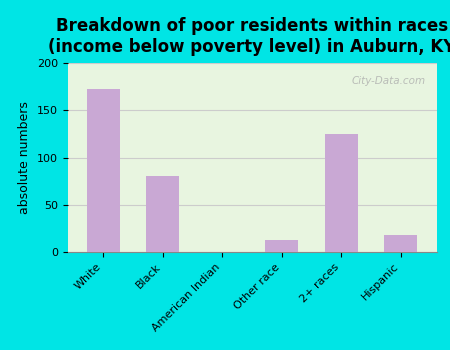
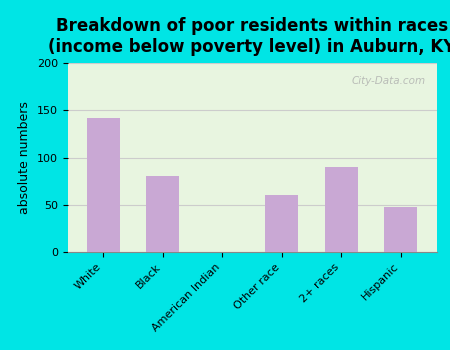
White: 172 -> 142
Other race: 13 -> 60
2+ races: 125 -> 90
Hispanic: 18 -> 48
